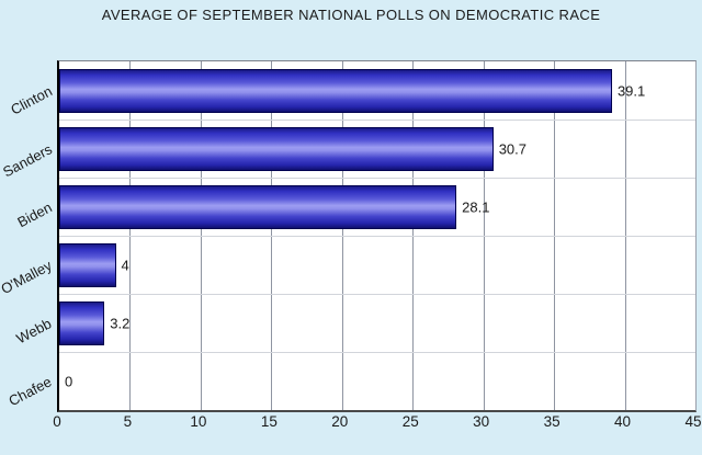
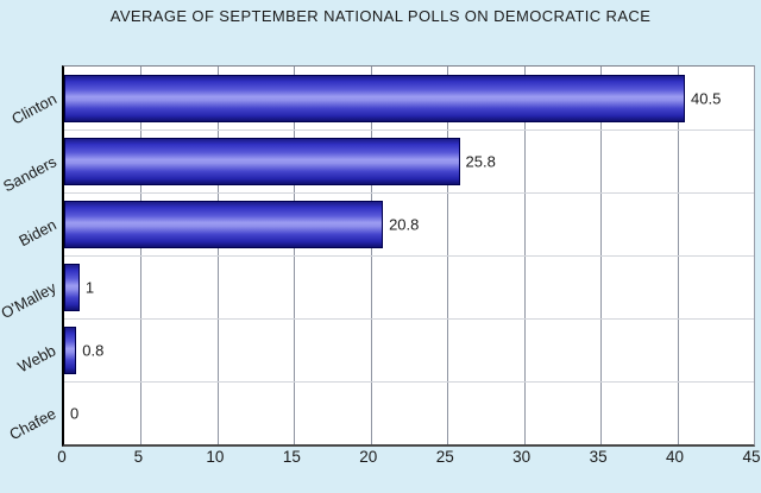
Clinton: 39.1 -> 40.5
Sanders: 30.7 -> 25.8
Biden: 28.1 -> 20.8
O'Malley: 4 -> 1
Webb: 3.2 -> 0.8
